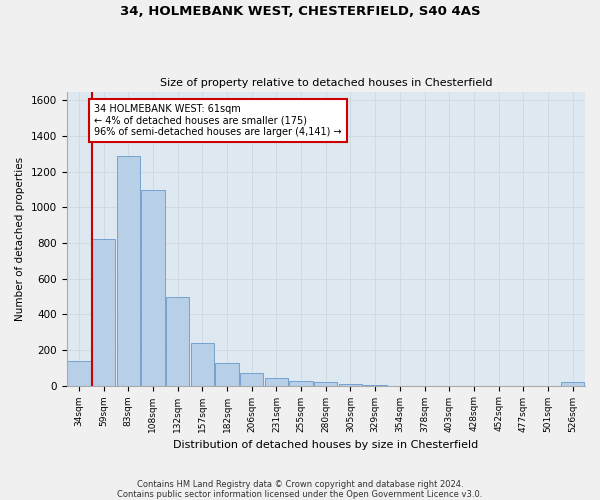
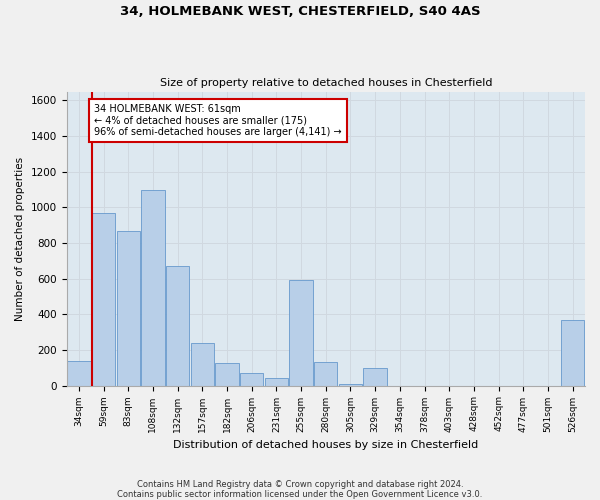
59sqm: 820 -> 970
83sqm: 1290 -> 870
132sqm: 500 -> 670
255sqm: 30 -> 590
280sqm: 20 -> 130
329sqm: 0 -> 100
526sqm: 20 -> 370
